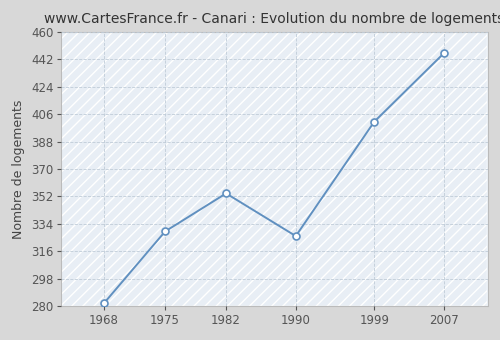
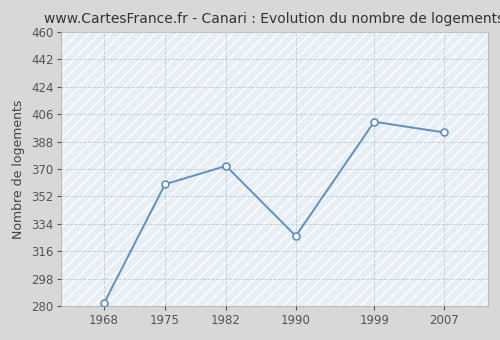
1975: 329 -> 360
1982: 354 -> 372
2007: 446 -> 394
